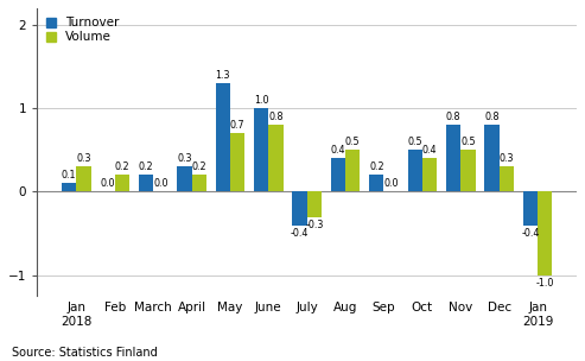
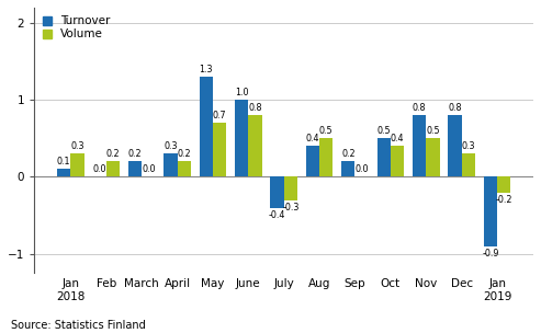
Turnover/Jan 2019: -0.4 -> -0.9
Volume/Jan 2019: -1.0 -> -0.2
